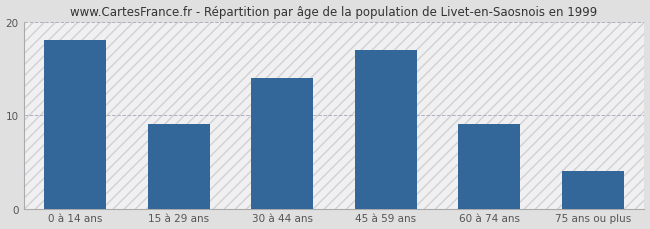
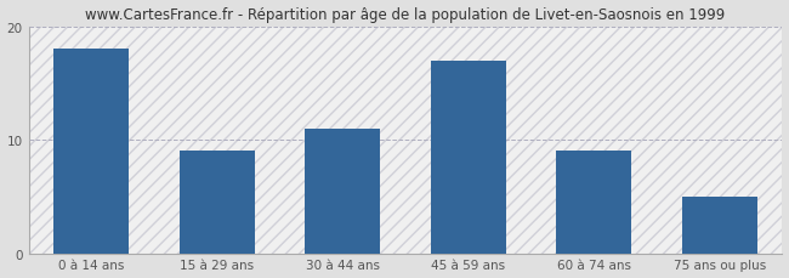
30 à 44 ans: 14 -> 11
75 ans ou plus: 4 -> 5
